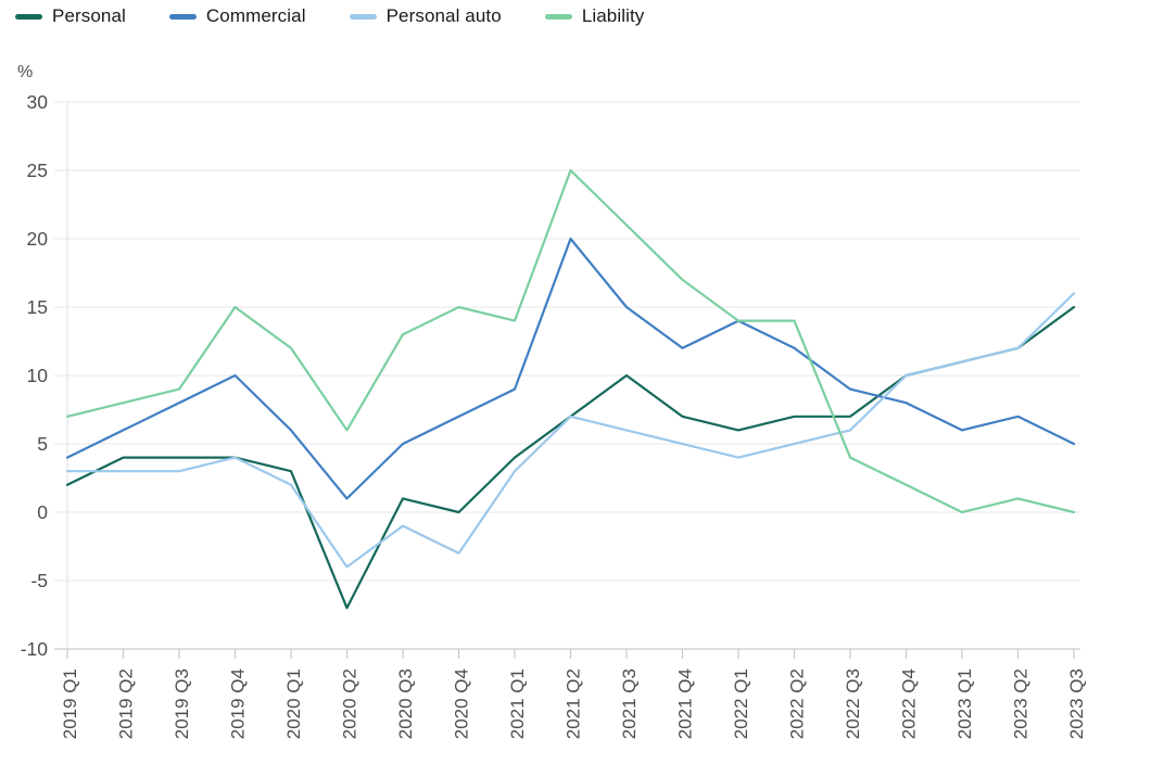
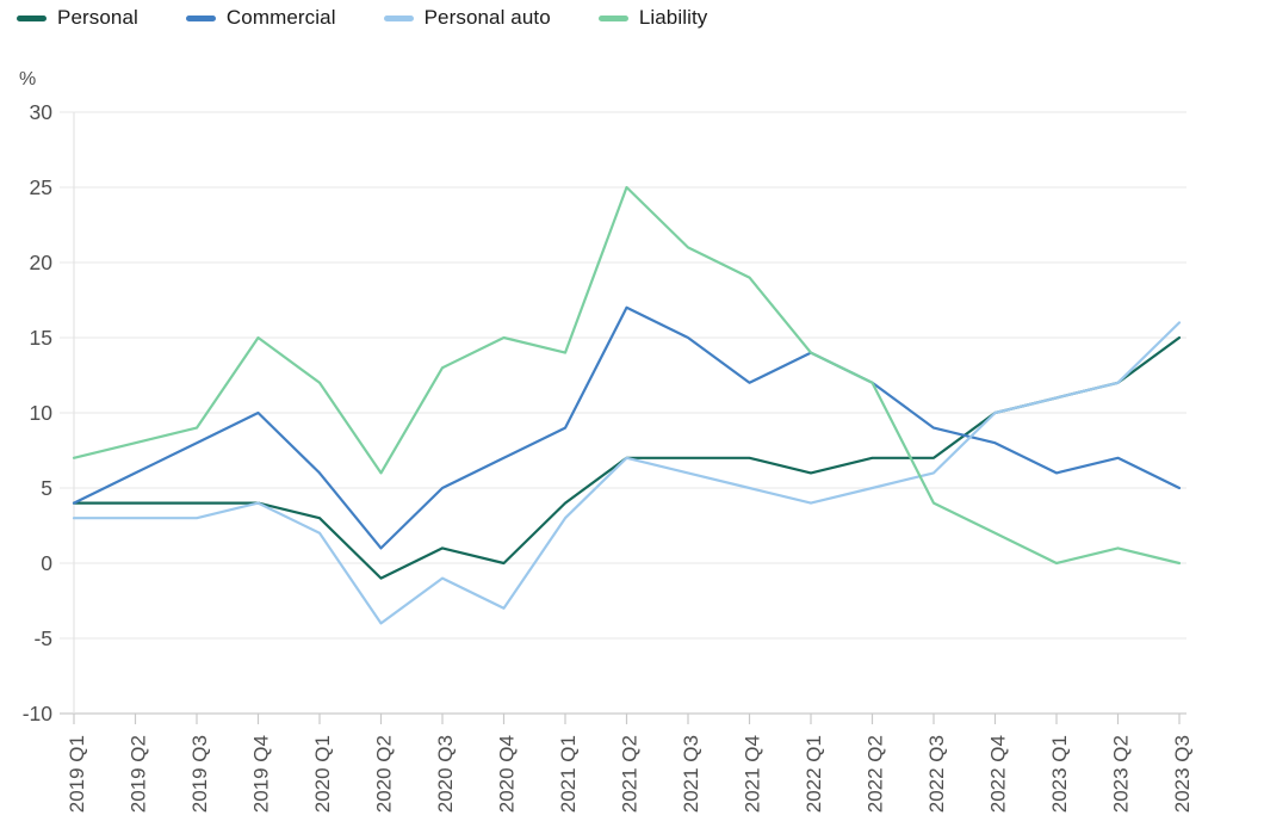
Personal/2019 Q1: 2 -> 4
Personal/2020 Q2: -7 -> -1
Commercial/2021 Q2: 20 -> 17
Personal/2021 Q3: 10 -> 7
Liability/2021 Q4: 17 -> 19
Liability/2022 Q2: 14 -> 12
